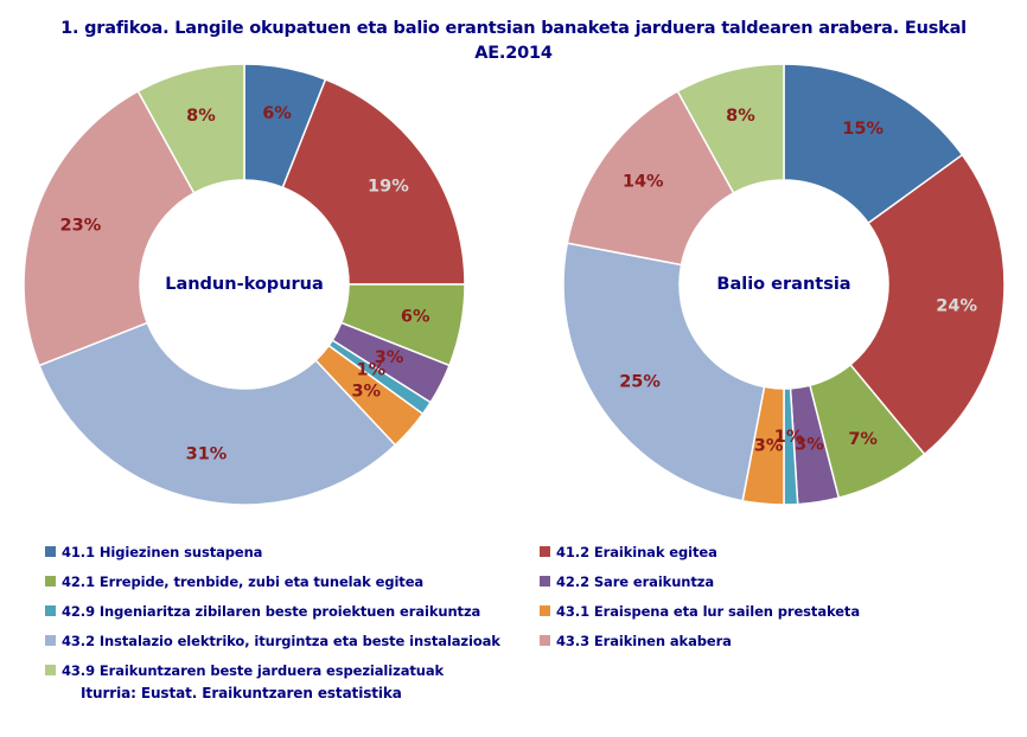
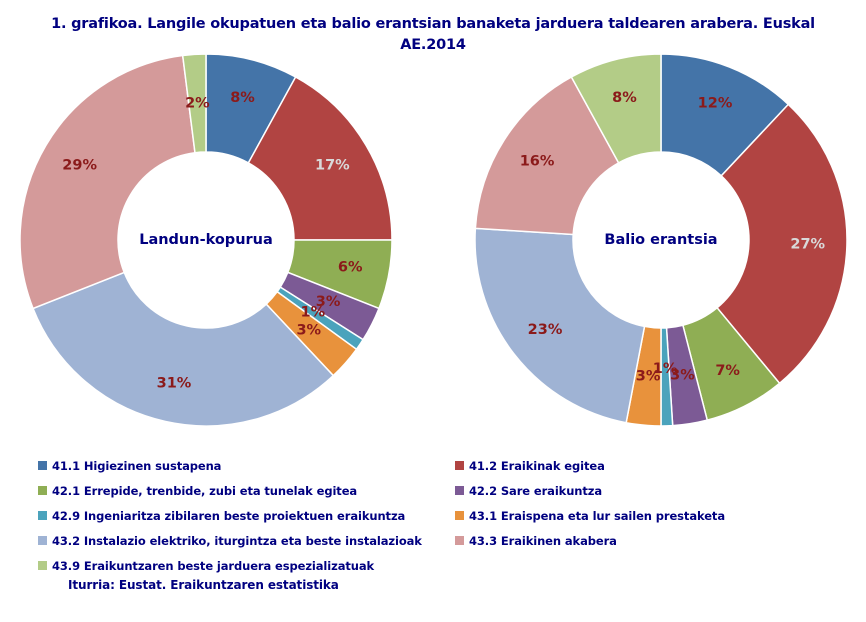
Landun-kopurua/41.1 Higiezinen sustapena: 6% -> 8%
Landun-kopurua/41.2 Eraikinak egitea: 19% -> 17%
Landun-kopurua/43.3 Eraikinen akabera: 23% -> 29%
Landun-kopurua/43.9 Eraikuntzaren beste jarduera espezializatuak: 8% -> 2%
Balio erantsia/41.1 Higiezinen sustapena: 15% -> 12%
Balio erantsia/41.2 Eraikinak egitea: 24% -> 27%
Balio erantsia/43.2 Instalazio elektriko, iturgintza eta beste instalazioak: 25% -> 23%
Balio erantsia/43.3 Eraikinen akabera: 14% -> 16%
